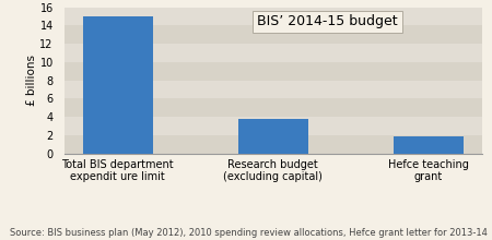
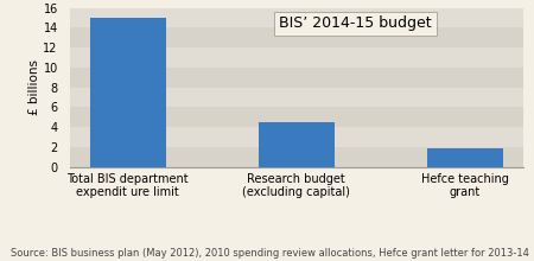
Research budget (excluding capital): 3.8 -> 4.5
